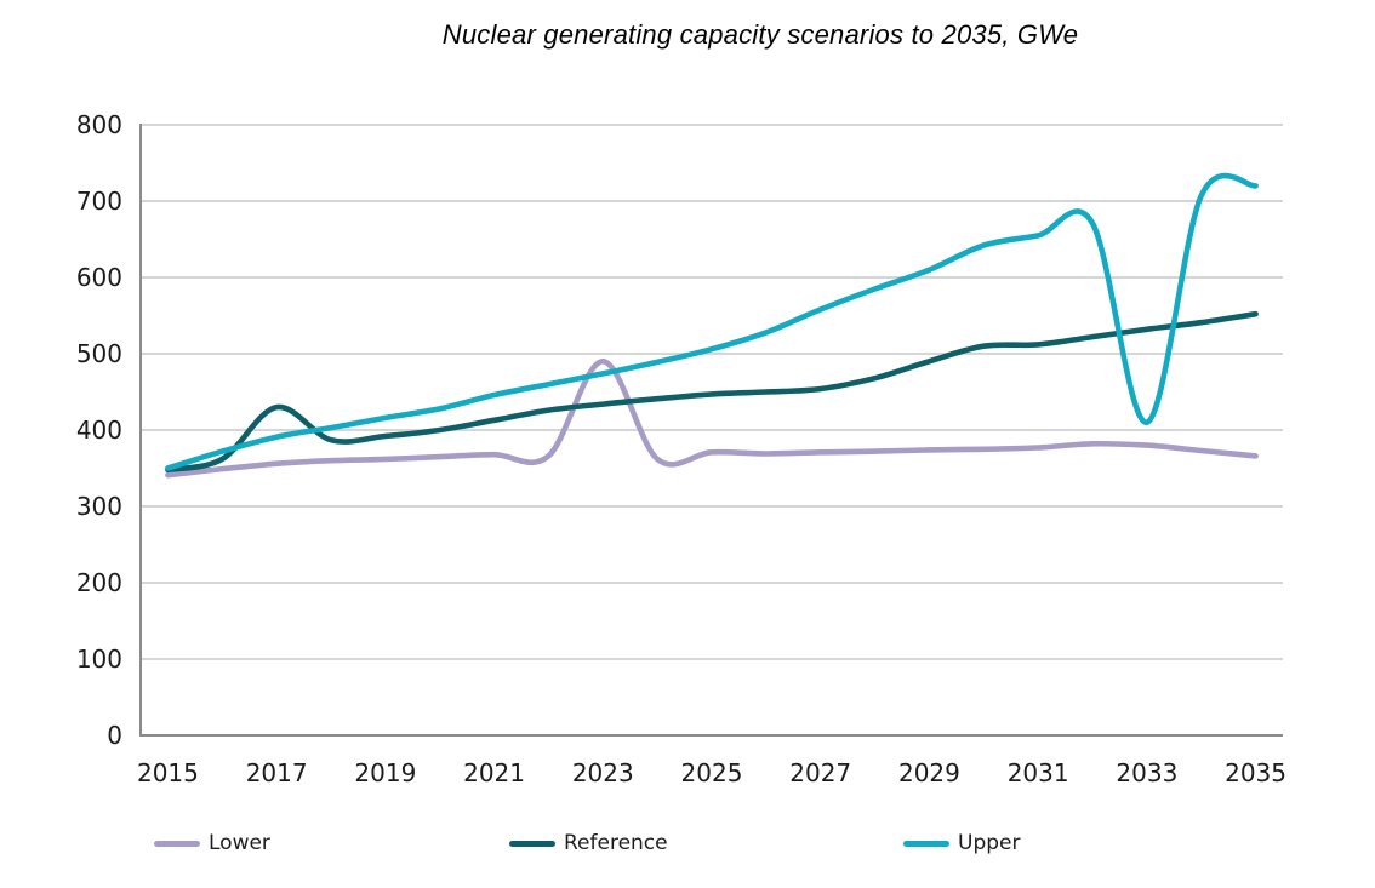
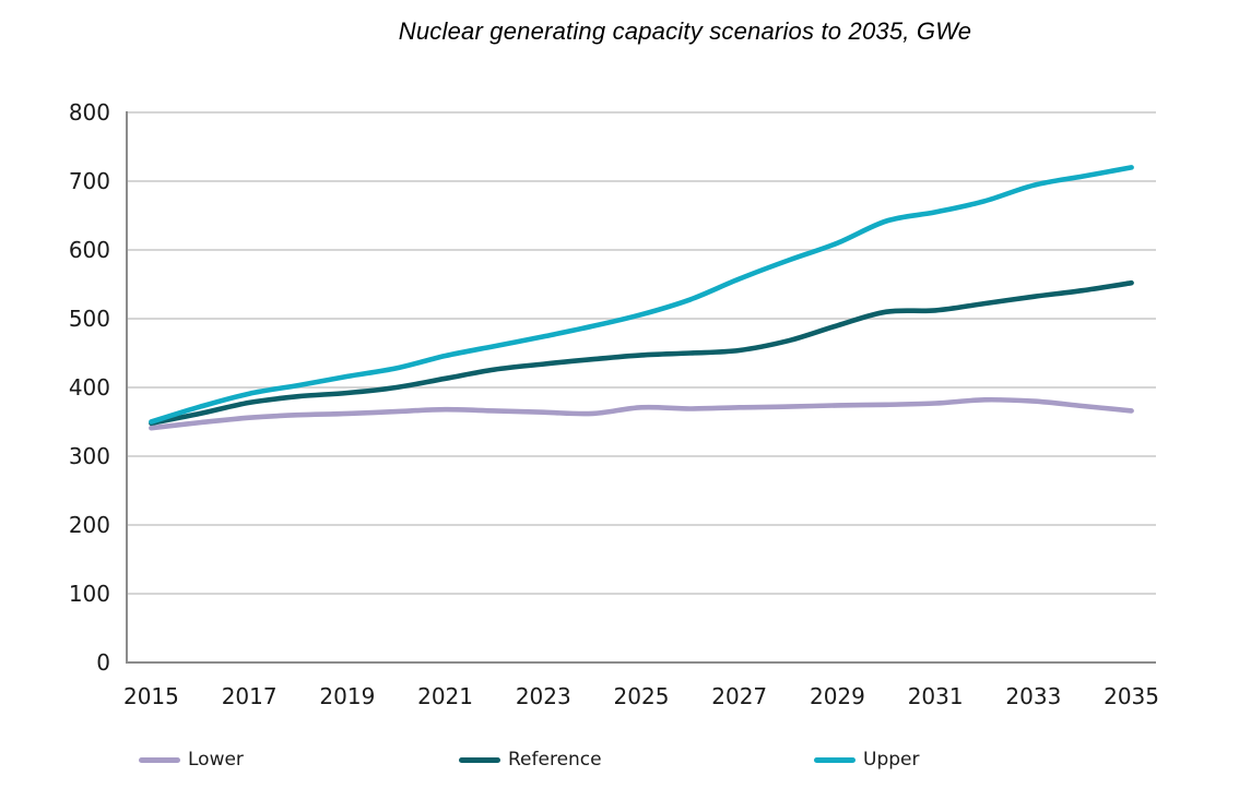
Reference/2017: 430 -> 380
Lower/2023: 490 -> 360
Upper/2033: 410 -> 690
